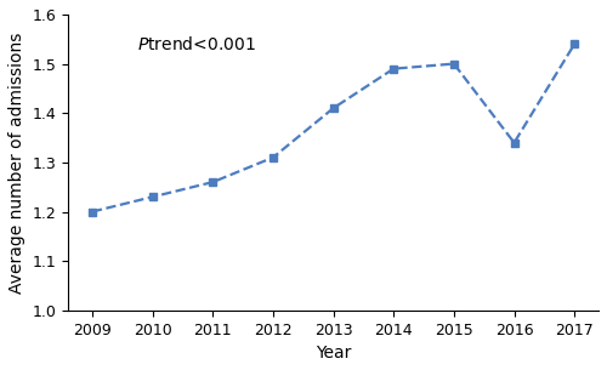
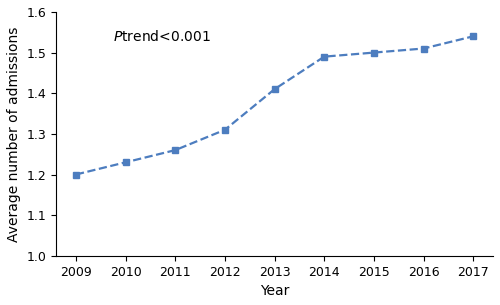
2016: 1.34 -> 1.51
